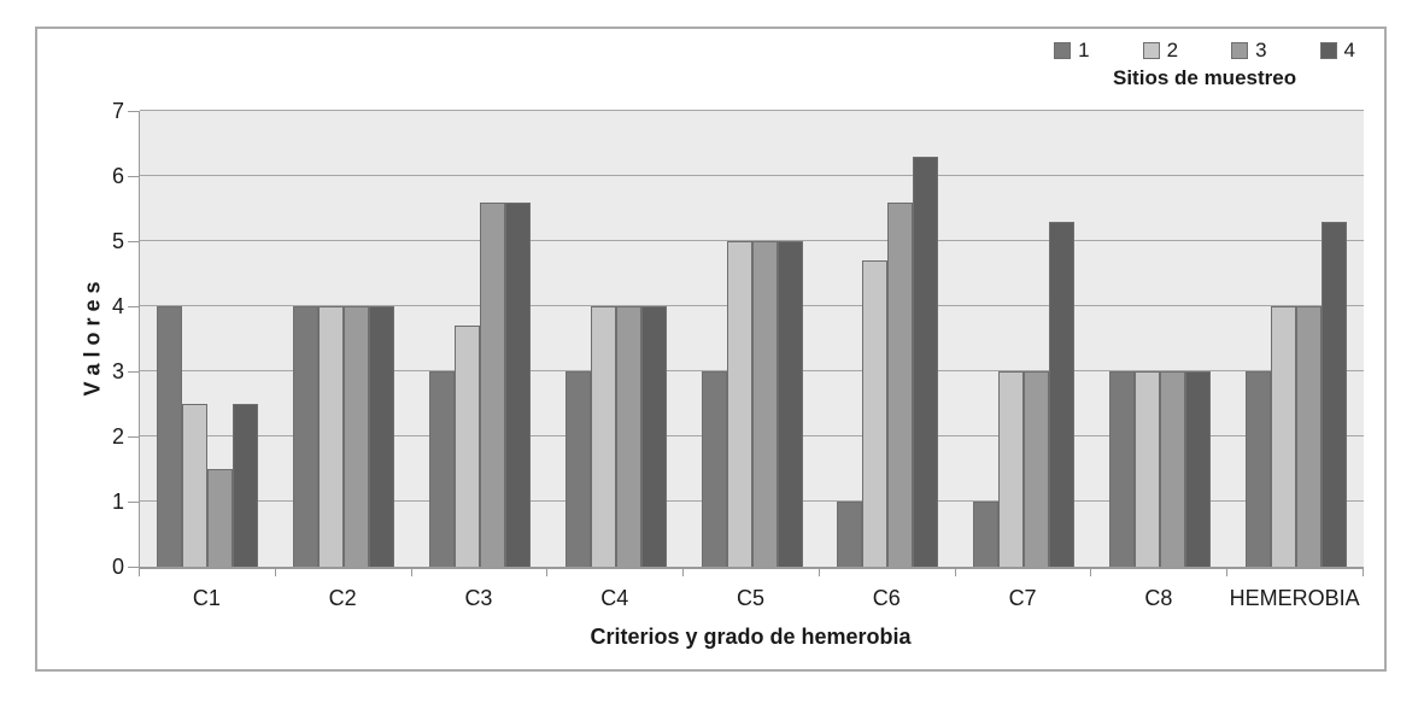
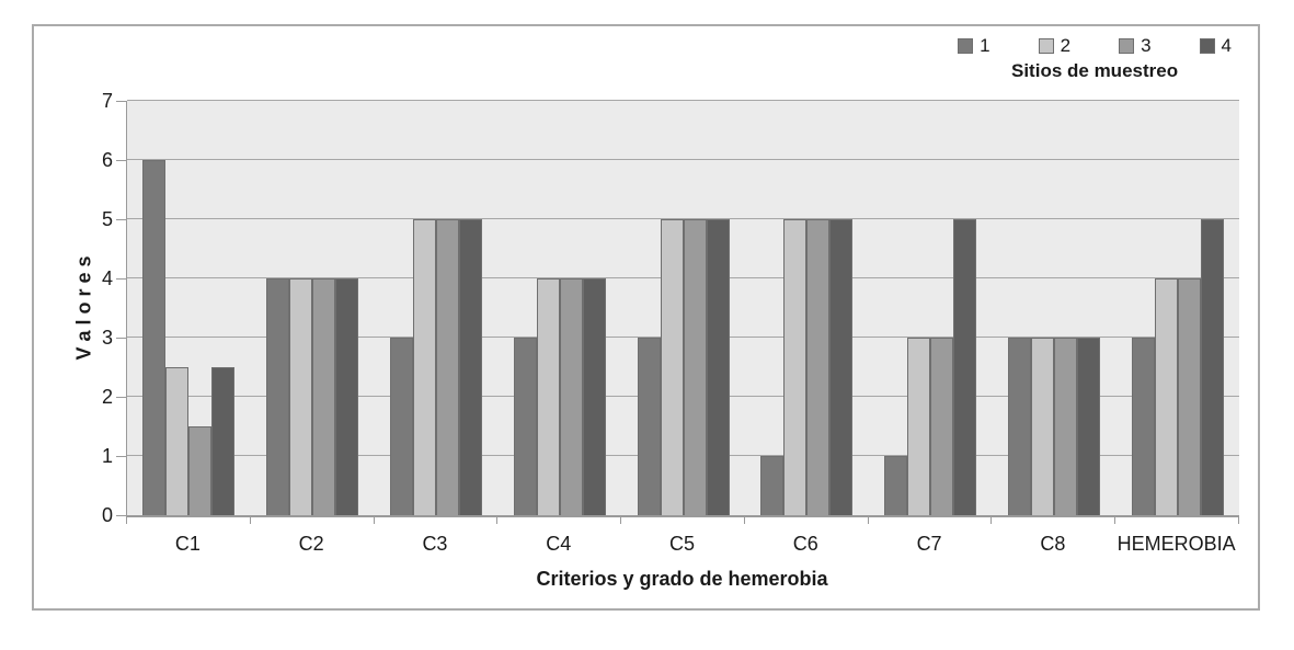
1/C1: 4 -> 6
2/C3: 3.7 -> 5.0
3/C3: 5.6 -> 5.0
4/C3: 5.6 -> 5.0
2/C6: 4.7 -> 5.0
3/C6: 5.6 -> 5.0
4/C6: 6.3 -> 5.0
4/C7: 5.3 -> 5.0
4/HEMEROBIA: 5.3 -> 5.0
